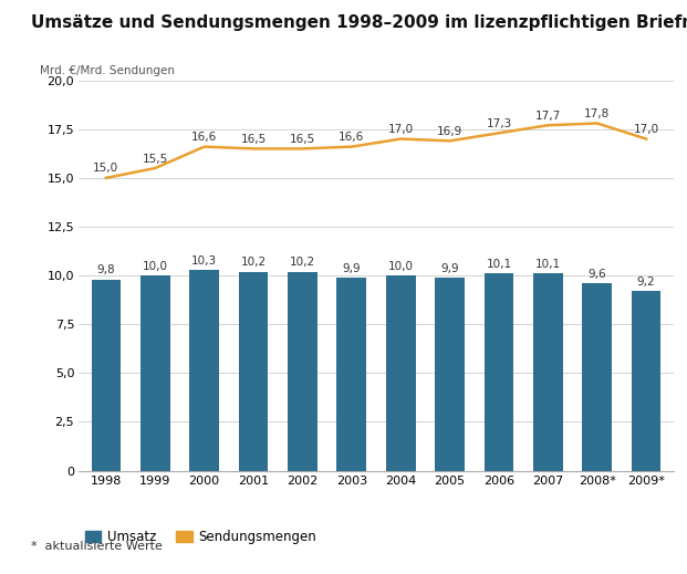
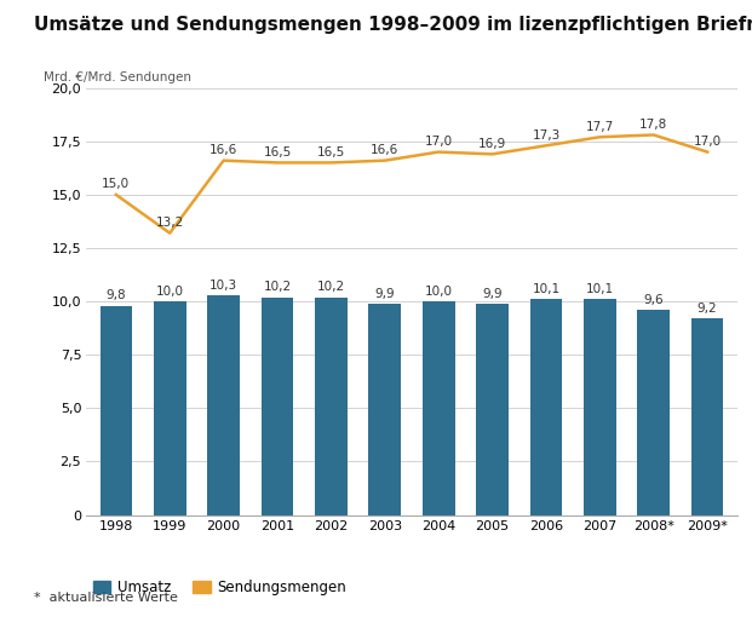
Sendungsmengen/1999: 15,5 -> 13,2
